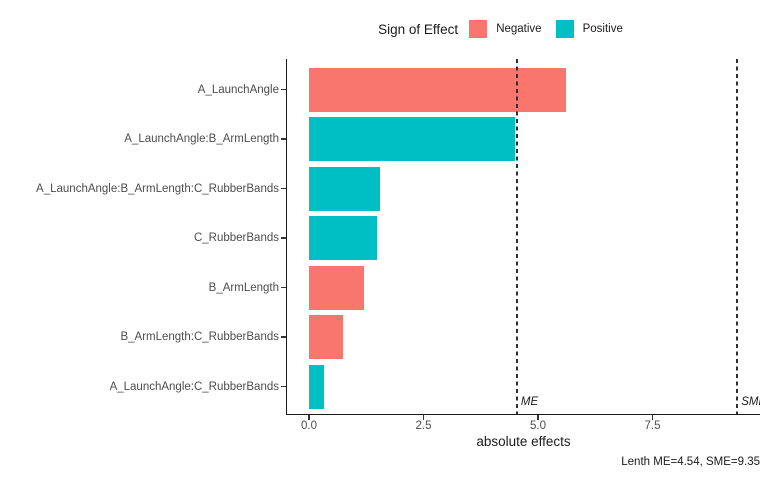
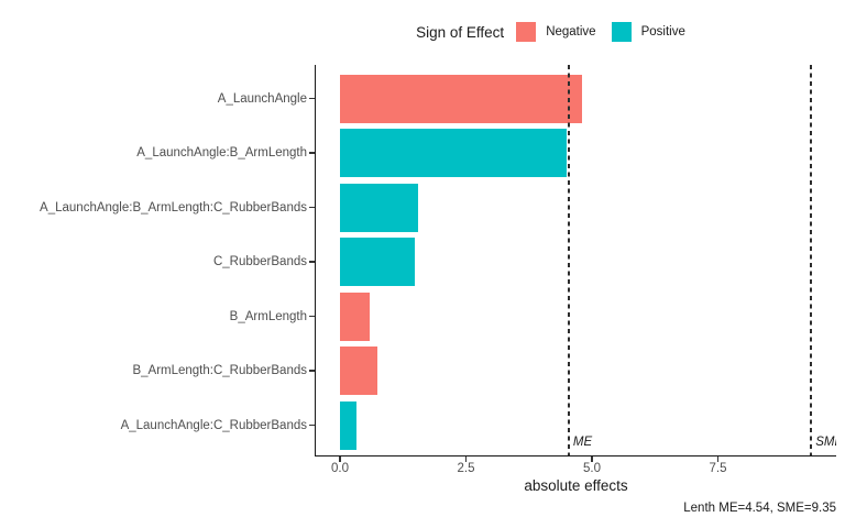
A_LaunchAngle: 5.6 -> 4.8
B_ArmLength: 1.2 -> 0.6
